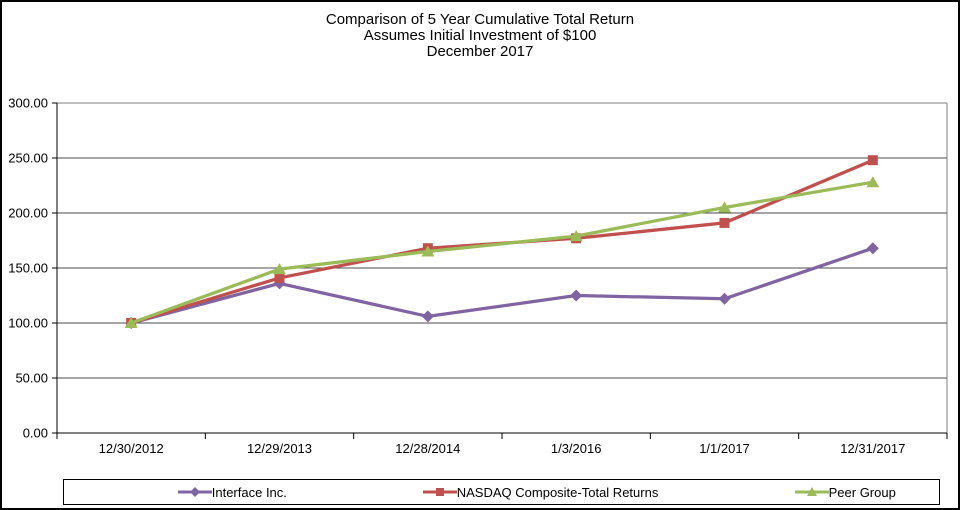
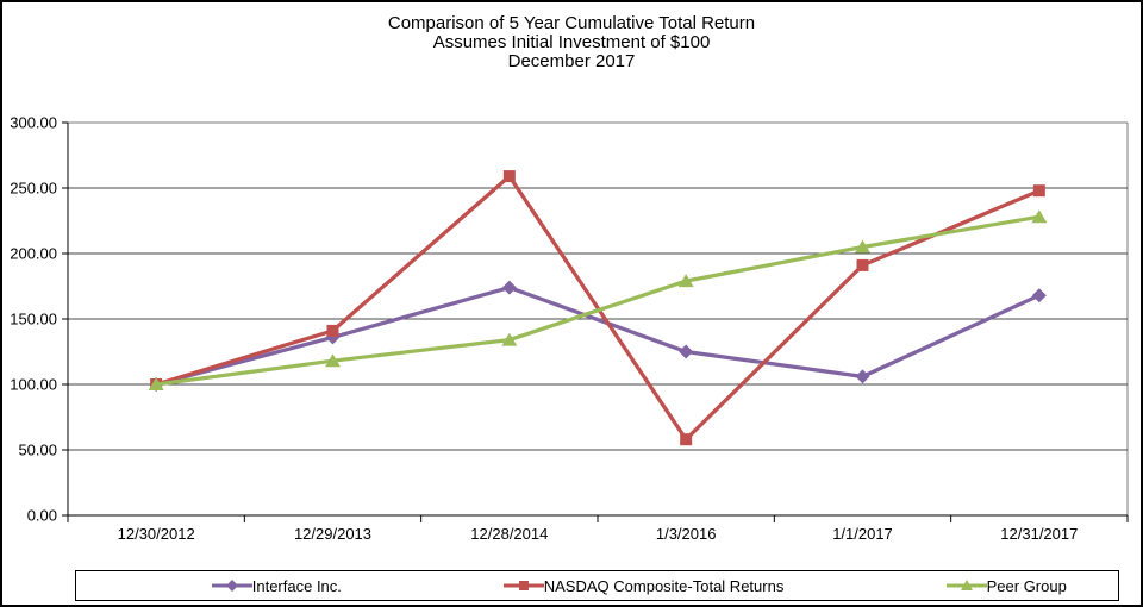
Peer Group/12/29/2013: 149 -> 118
Interface Inc./12/28/2014: 106 -> 174
NASDAQ Composite-Total Returns/12/28/2014: 168 -> 259
Peer Group/12/28/2014: 165 -> 134
NASDAQ Composite-Total Returns/1/3/2016: 177 -> 58
Interface Inc./1/1/2017: 122 -> 106
